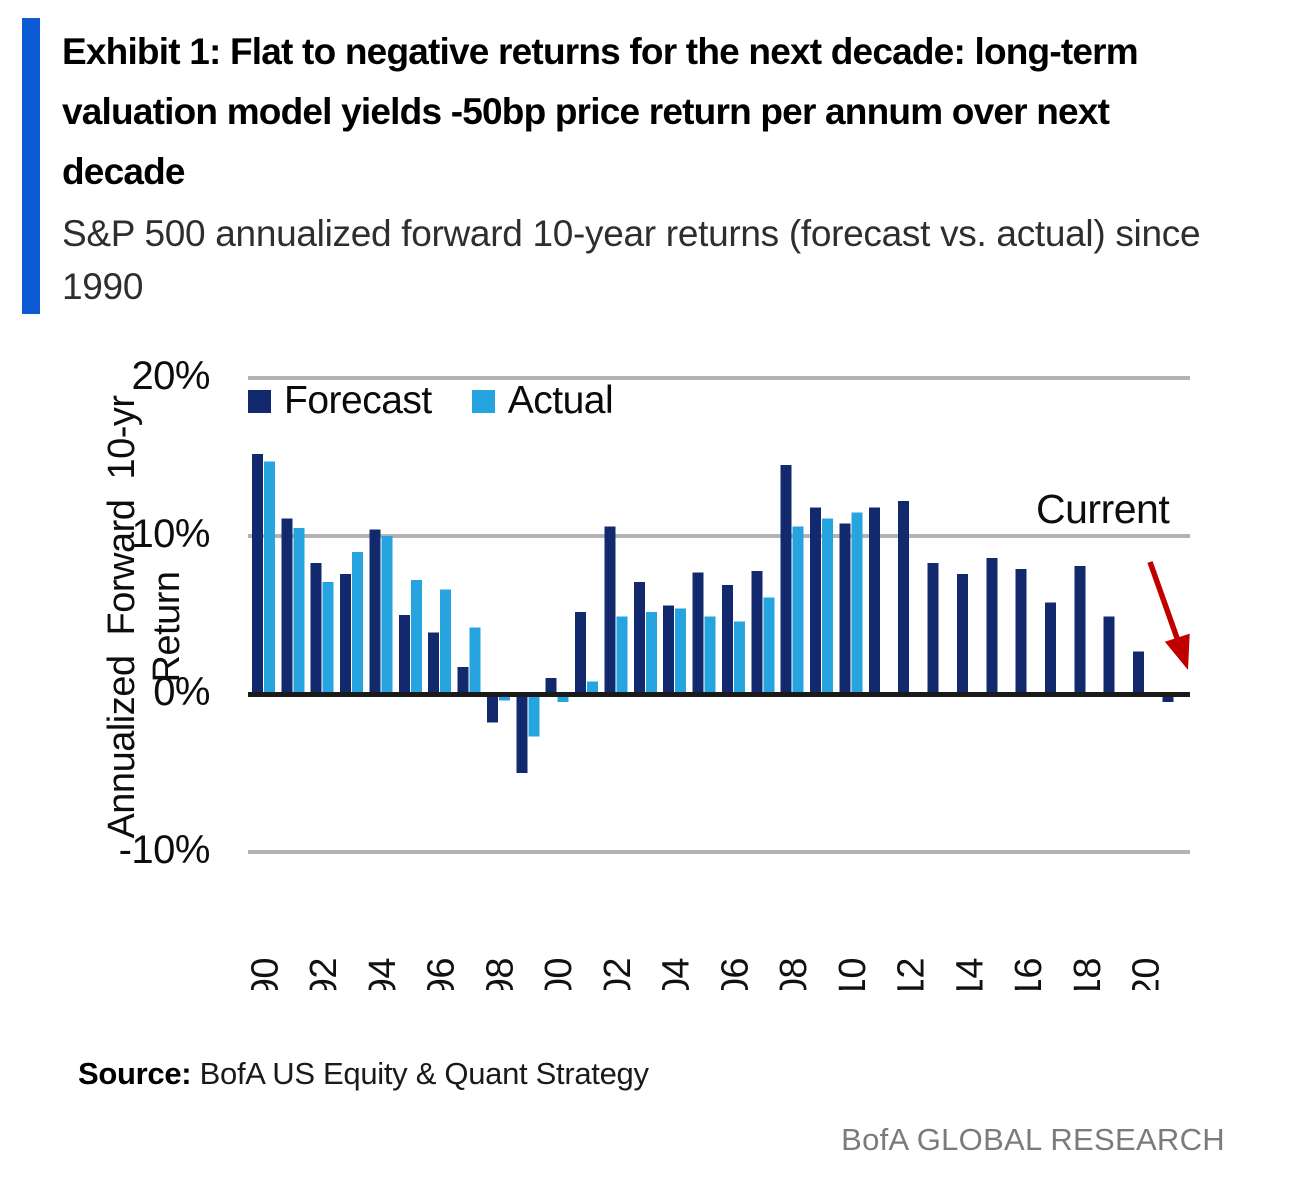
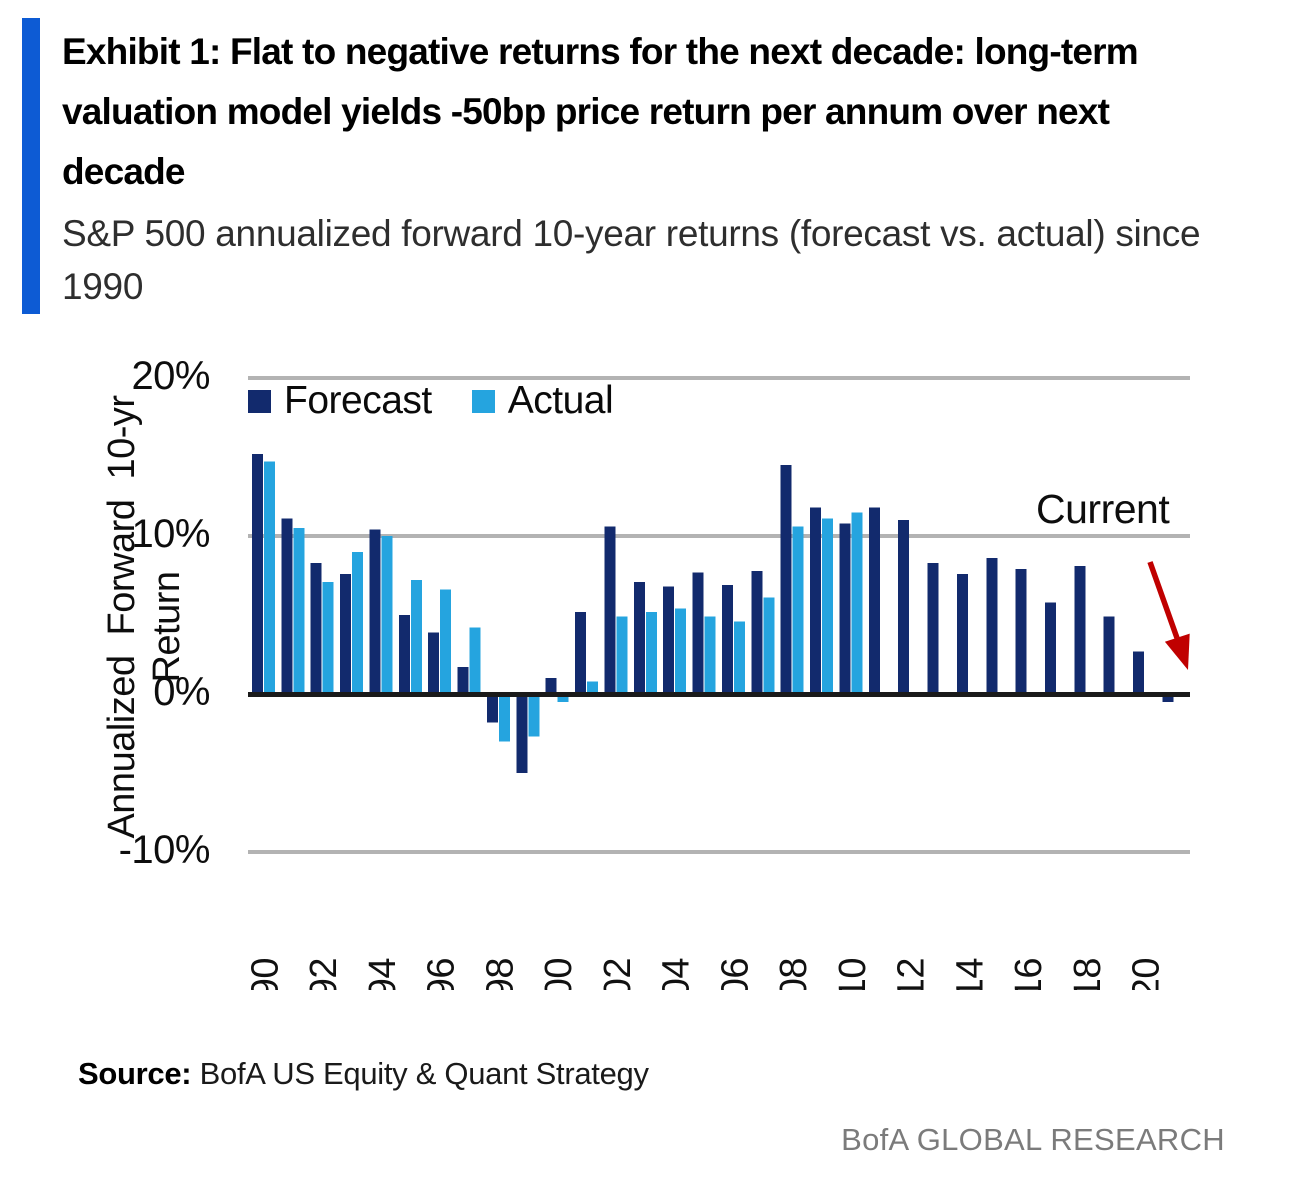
Actual/1998: -0.4% -> -3.0%
Forecast/2004: 5.6% -> 6.8%
Forecast/2012: 12.2% -> 11.0%
